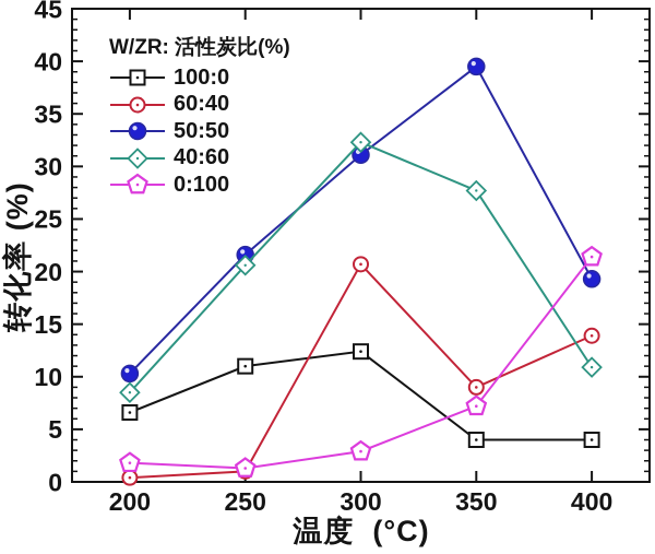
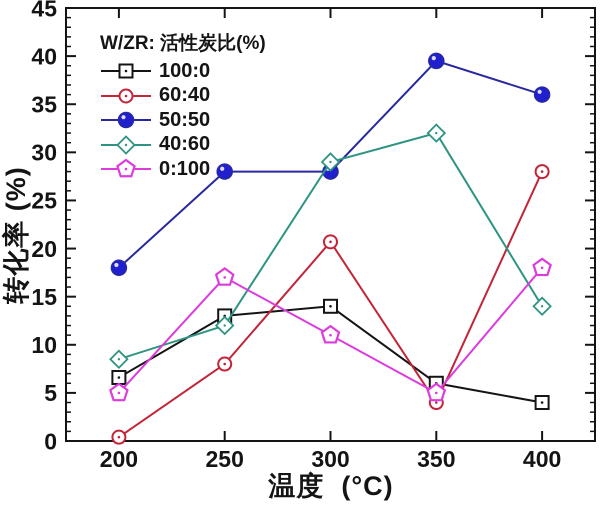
50:50/200: 10 -> 18
0:100/200: 2 -> 5
100:0/250: 11 -> 13
60:40/250: 1 -> 8
50:50/250: 22 -> 28
40:60/250: 21 -> 12
0:100/250: 1 -> 17
100:0/300: 12 -> 14
50:50/300: 31 -> 28
40:60/300: 32 -> 29
0:100/300: 3 -> 11
100:0/350: 4 -> 6
60:40/350: 9 -> 4
40:60/350: 28 -> 32
0:100/350: 7 -> 5
60:40/400: 14 -> 28
50:50/400: 19 -> 36
40:60/400: 11 -> 14
0:100/400: 21 -> 18
